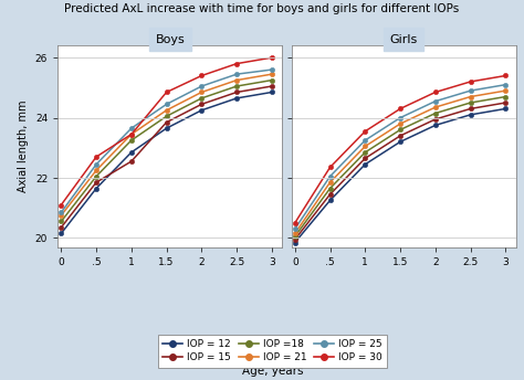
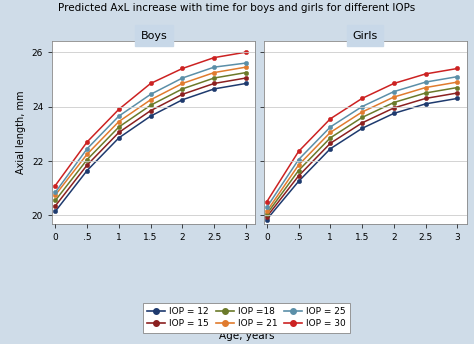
Boys/IOP = 15/1: 22.55 -> 23.05
Boys/IOP = 30/1: 23.45 -> 23.90
